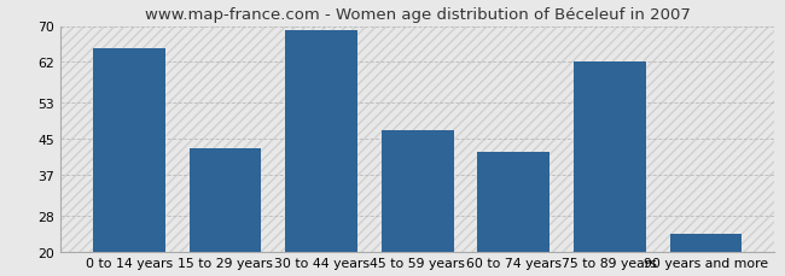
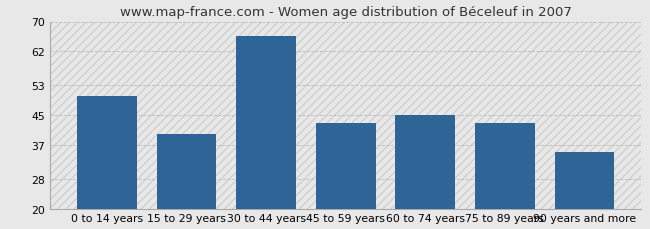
0 to 14 years: 65 -> 50
15 to 29 years: 43 -> 40
30 to 44 years: 69 -> 66
45 to 59 years: 47 -> 43
60 to 74 years: 42 -> 45
75 to 89 years: 62 -> 43
90 years and more: 24 -> 35
